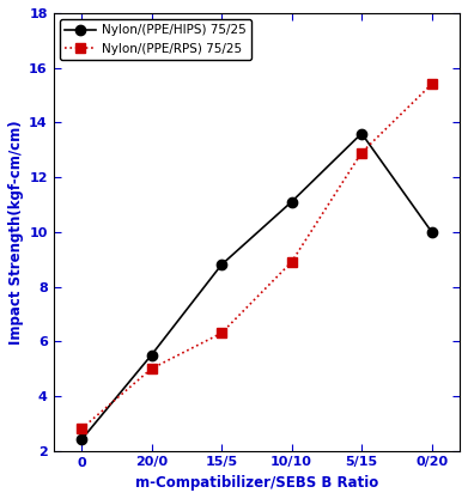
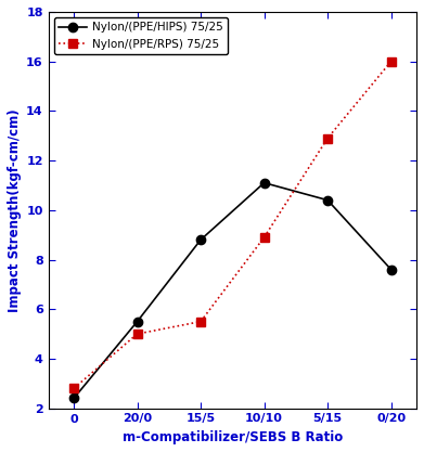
Nylon/(PPE/RPS) 75/25/15/5: 6.3 -> 5.5
Nylon/(PPE/HIPS) 75/25/5/15: 13.6 -> 10.4
Nylon/(PPE/HIPS) 75/25/0/20: 10.0 -> 7.6
Nylon/(PPE/RPS) 75/25/0/20: 15.4 -> 16.0
